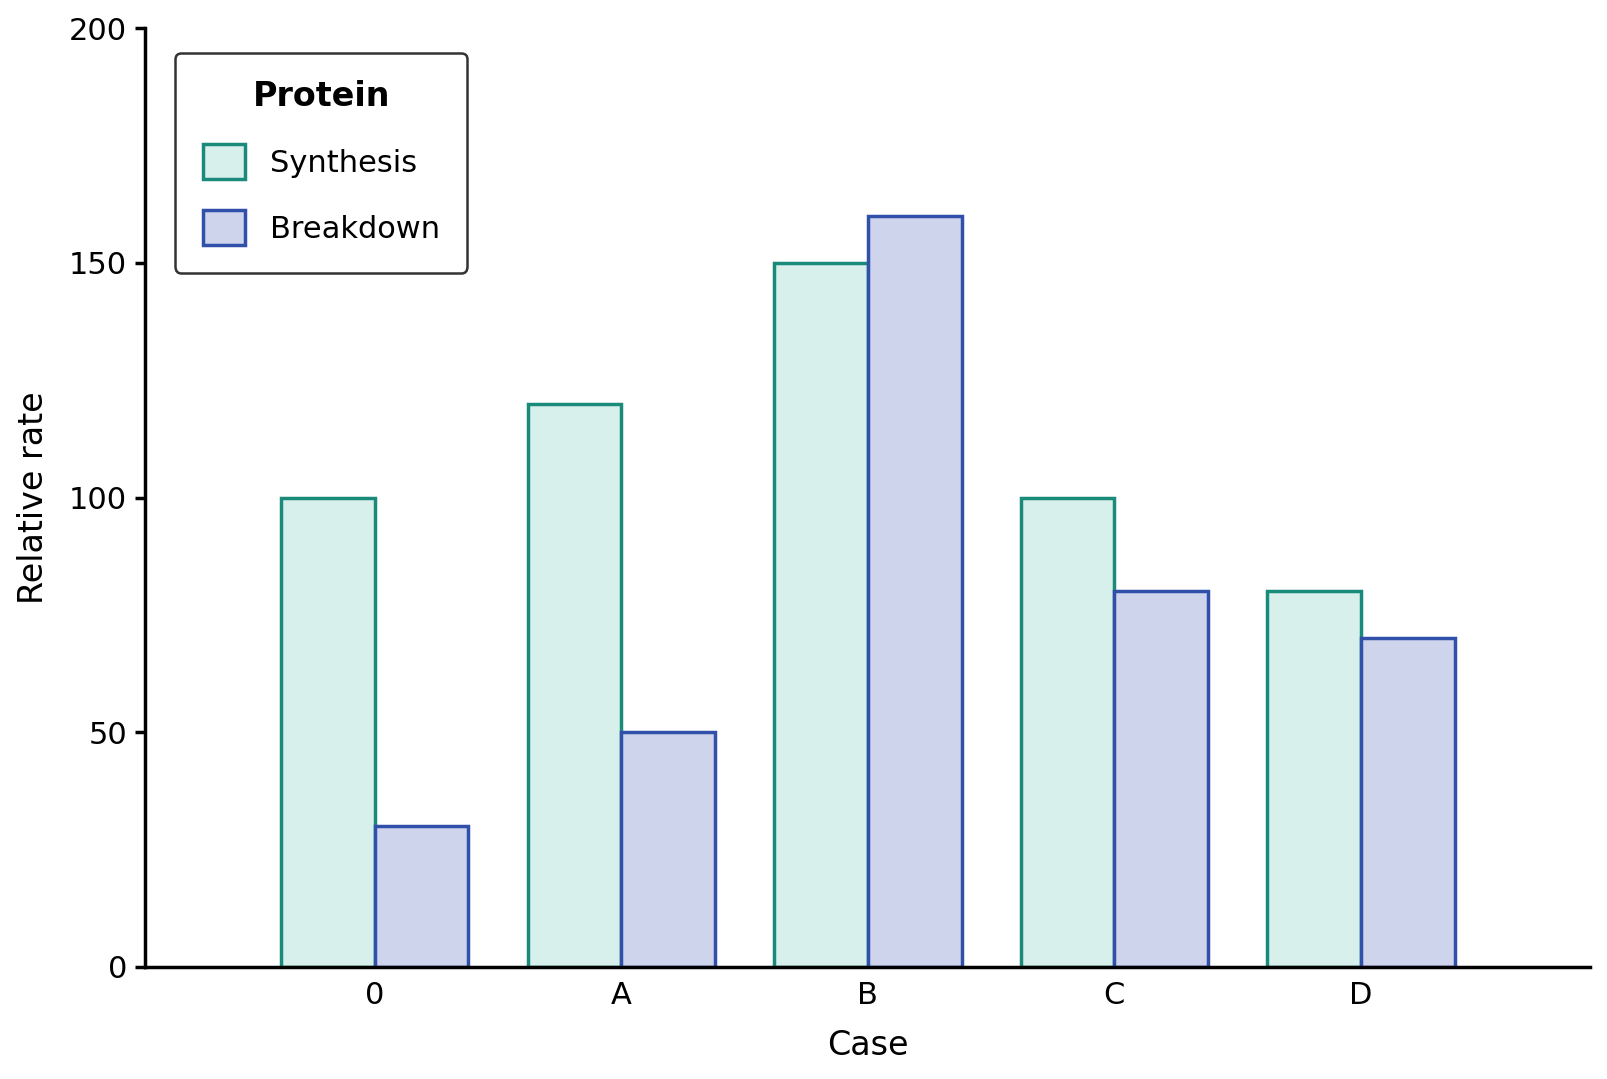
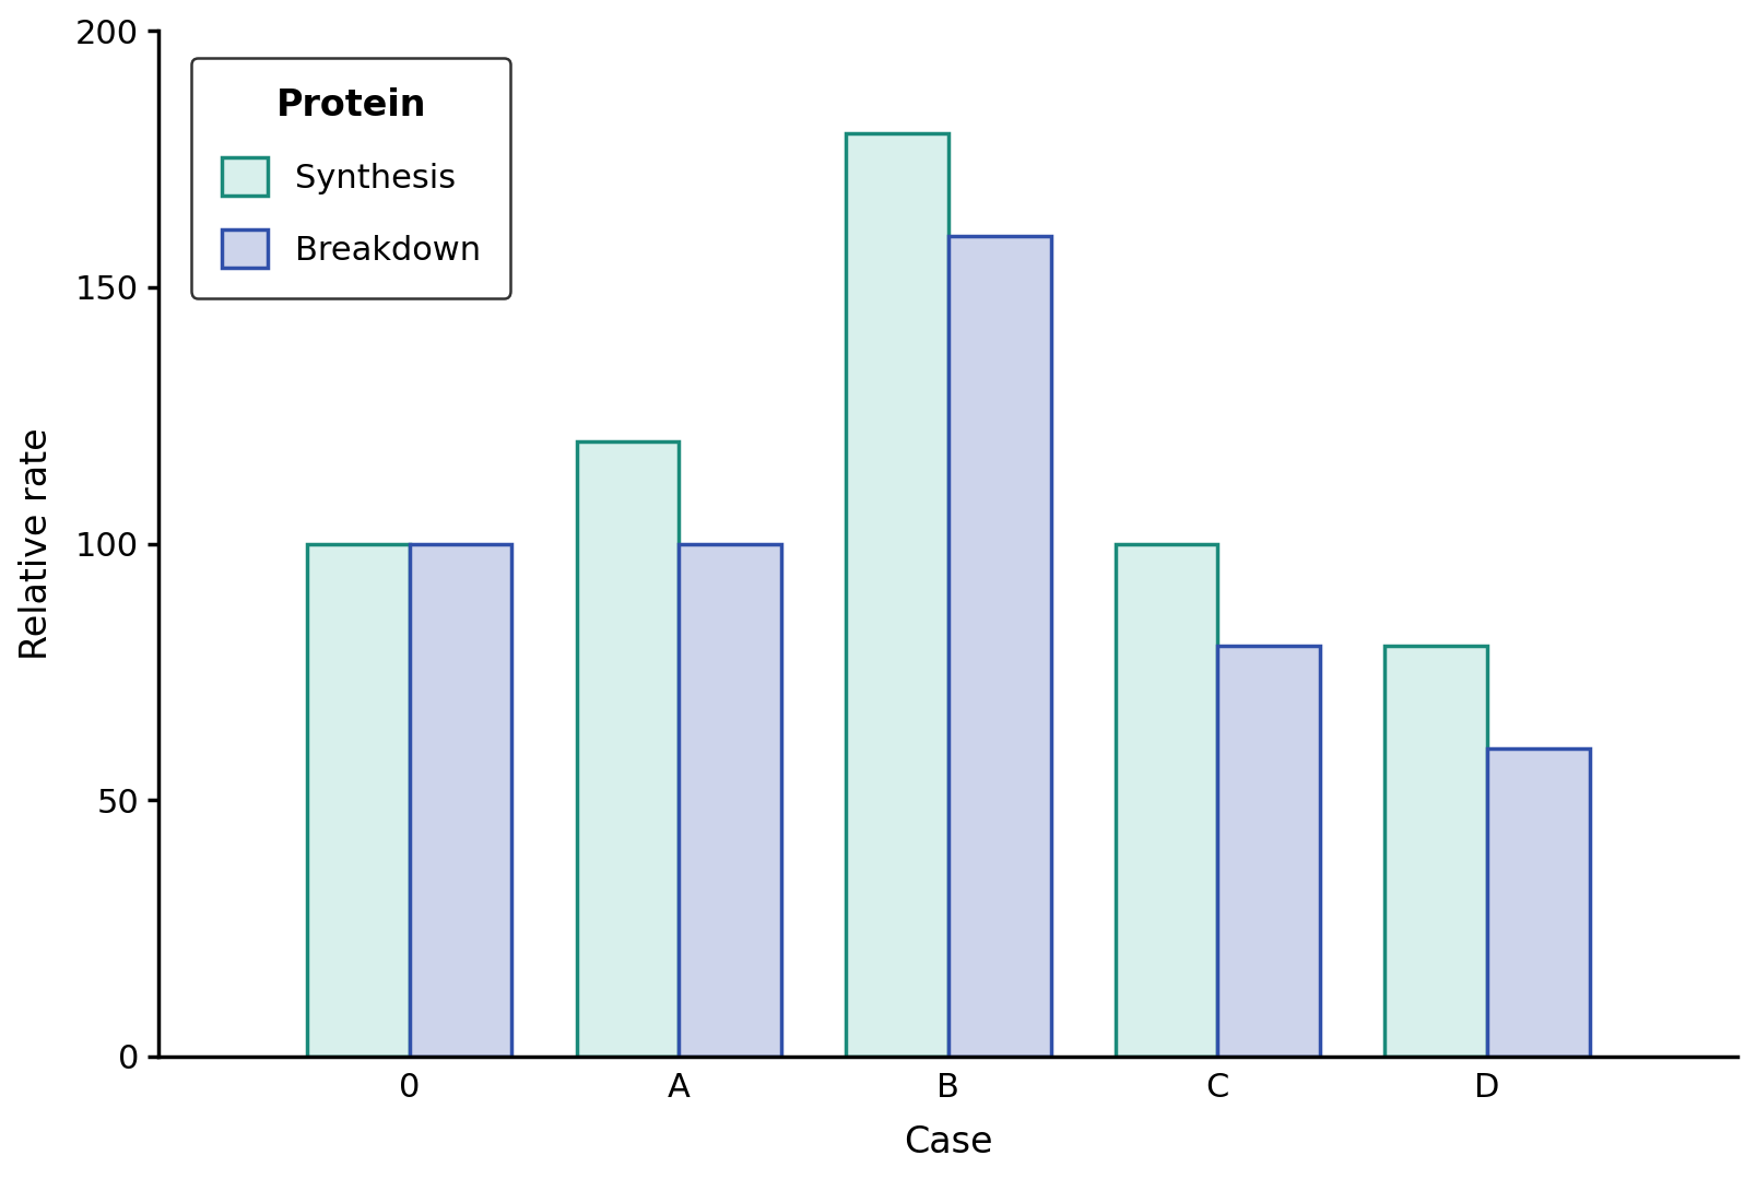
Breakdown/0: 30 -> 100
Breakdown/A: 50 -> 100
Synthesis/B: 150 -> 180
Breakdown/D: 70 -> 60
